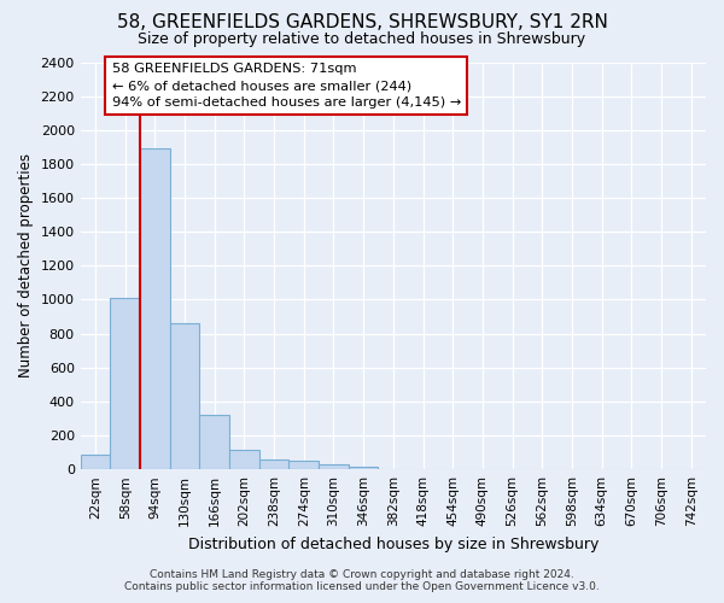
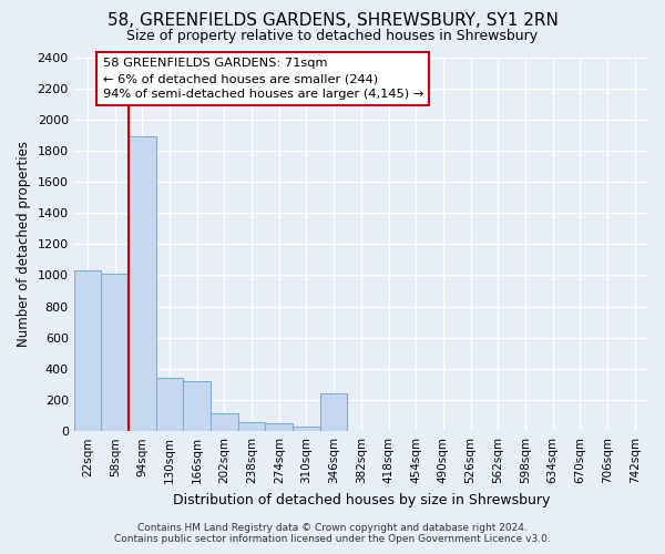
22sqm: 90 -> 1030
130sqm: 860 -> 340
346sqm: 20 -> 240
